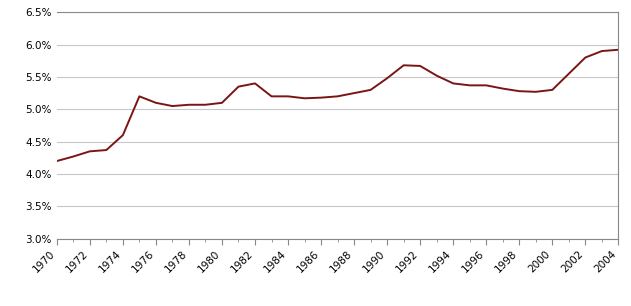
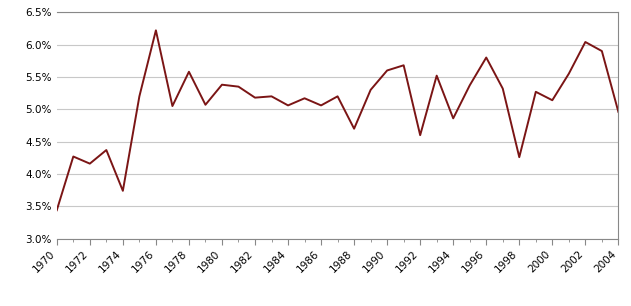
1970: 4.20% -> 3.44%
1972: 4.35% -> 4.16%
1974: 4.60% -> 3.74%
1976: 5.10% -> 6.22%
1978: 5.07% -> 5.58%
1980: 5.10% -> 5.38%
1982: 5.40% -> 5.18%
1984: 5.20% -> 5.06%
1986: 5.18% -> 5.06%
1988: 5.25% -> 4.70%
1990: 5.48% -> 5.60%
1992: 5.67% -> 4.60%
1994: 5.40% -> 4.86%
1996: 5.37% -> 5.80%
1998: 5.28% -> 4.26%
2000: 5.30% -> 5.14%
2002: 5.80% -> 6.04%
2004: 5.92% -> 4.96%
